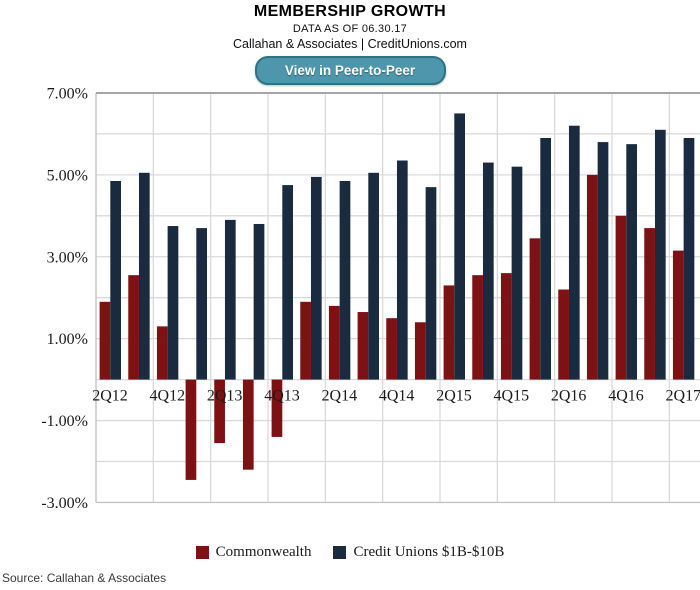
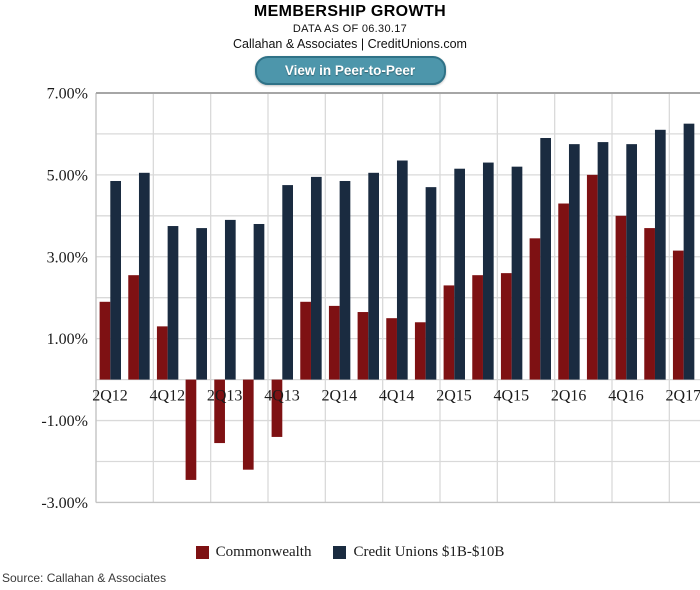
Credit Unions $1B-$10B/2Q15: 6.5% -> 5.2%
Commonwealth/2Q16: 2.2% -> 4.3%
Credit Unions $1B-$10B/2Q16: 6.2% -> 5.8%
Credit Unions $1B-$10B/2Q17: 5.9% -> 6.2%
